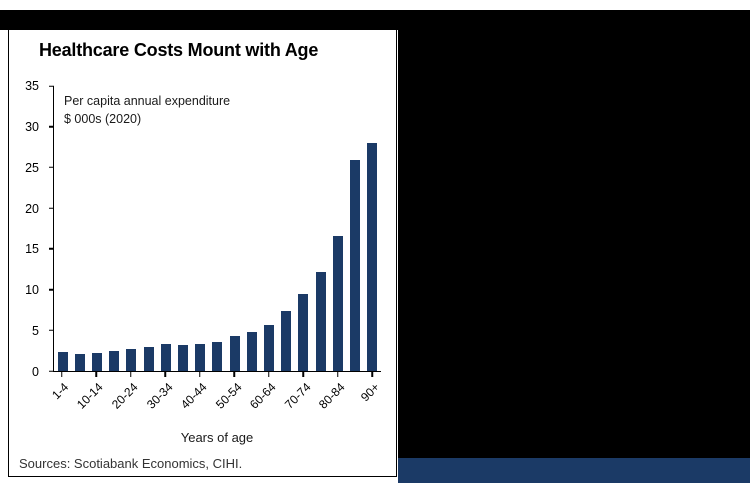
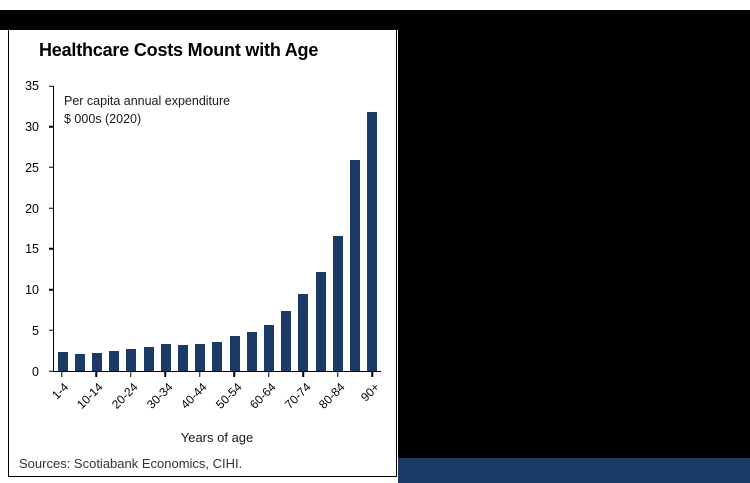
90+: 28 -> 32
